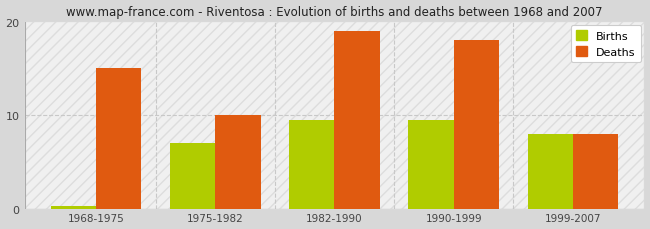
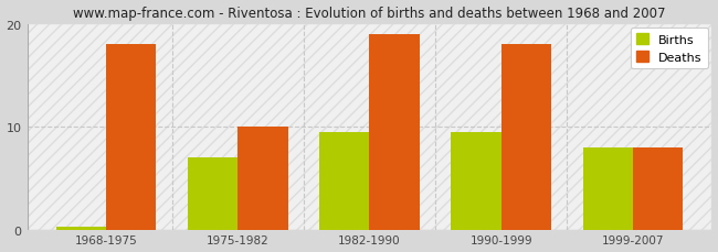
Deaths/1968-1975: 15 -> 18
